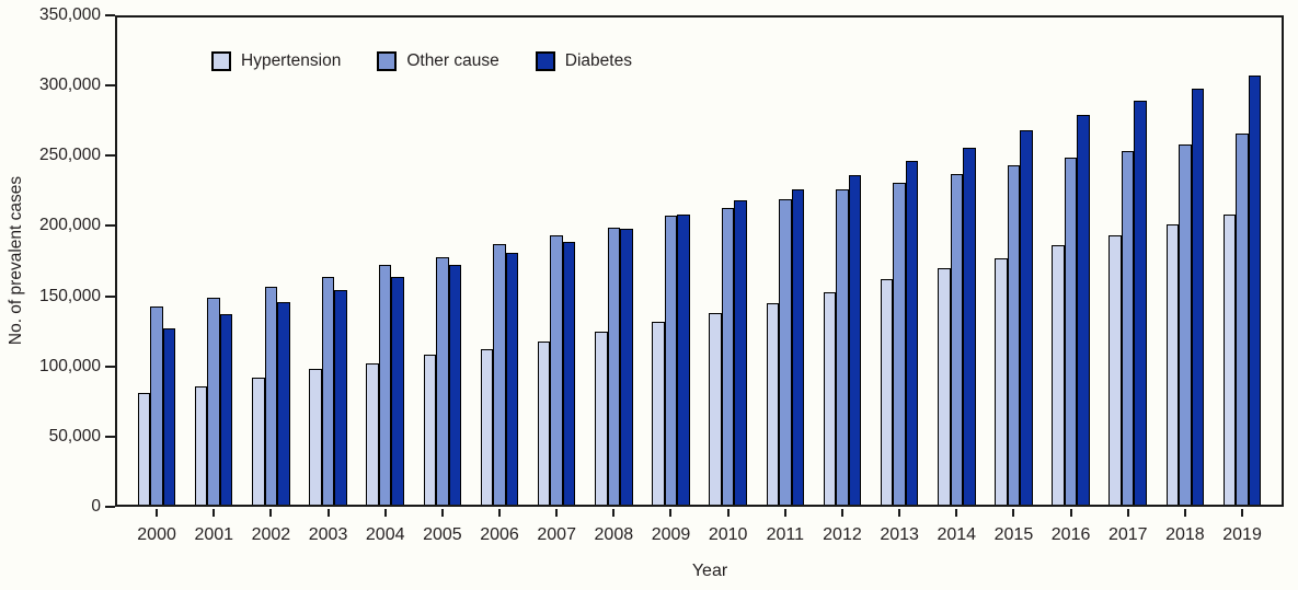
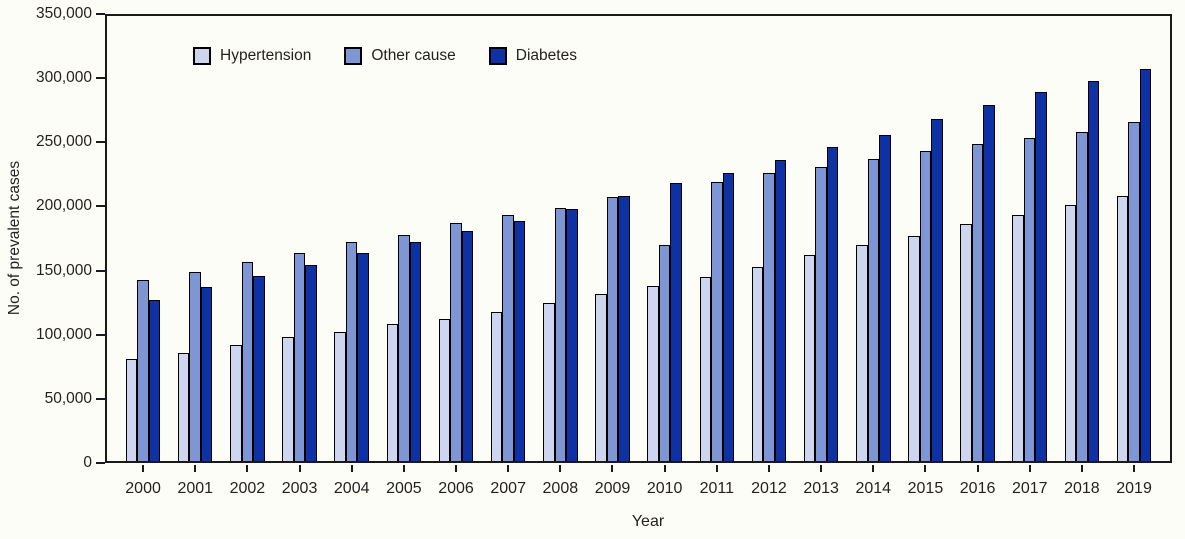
Other cause/2010: 213000 -> 170000
